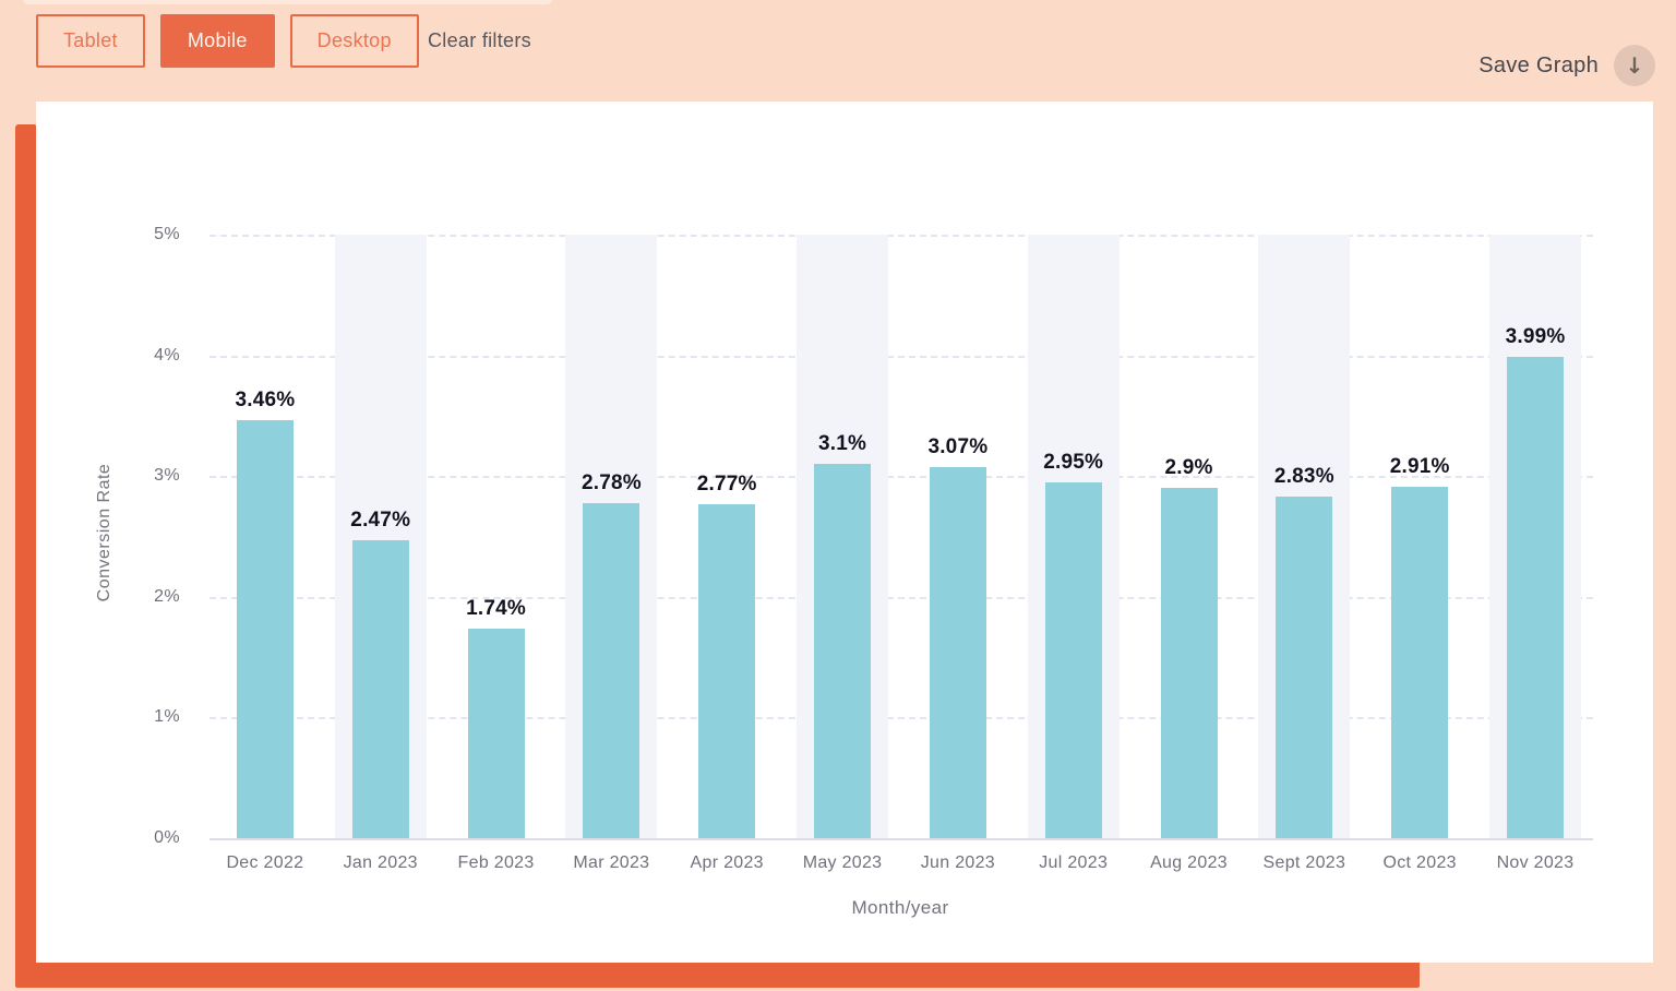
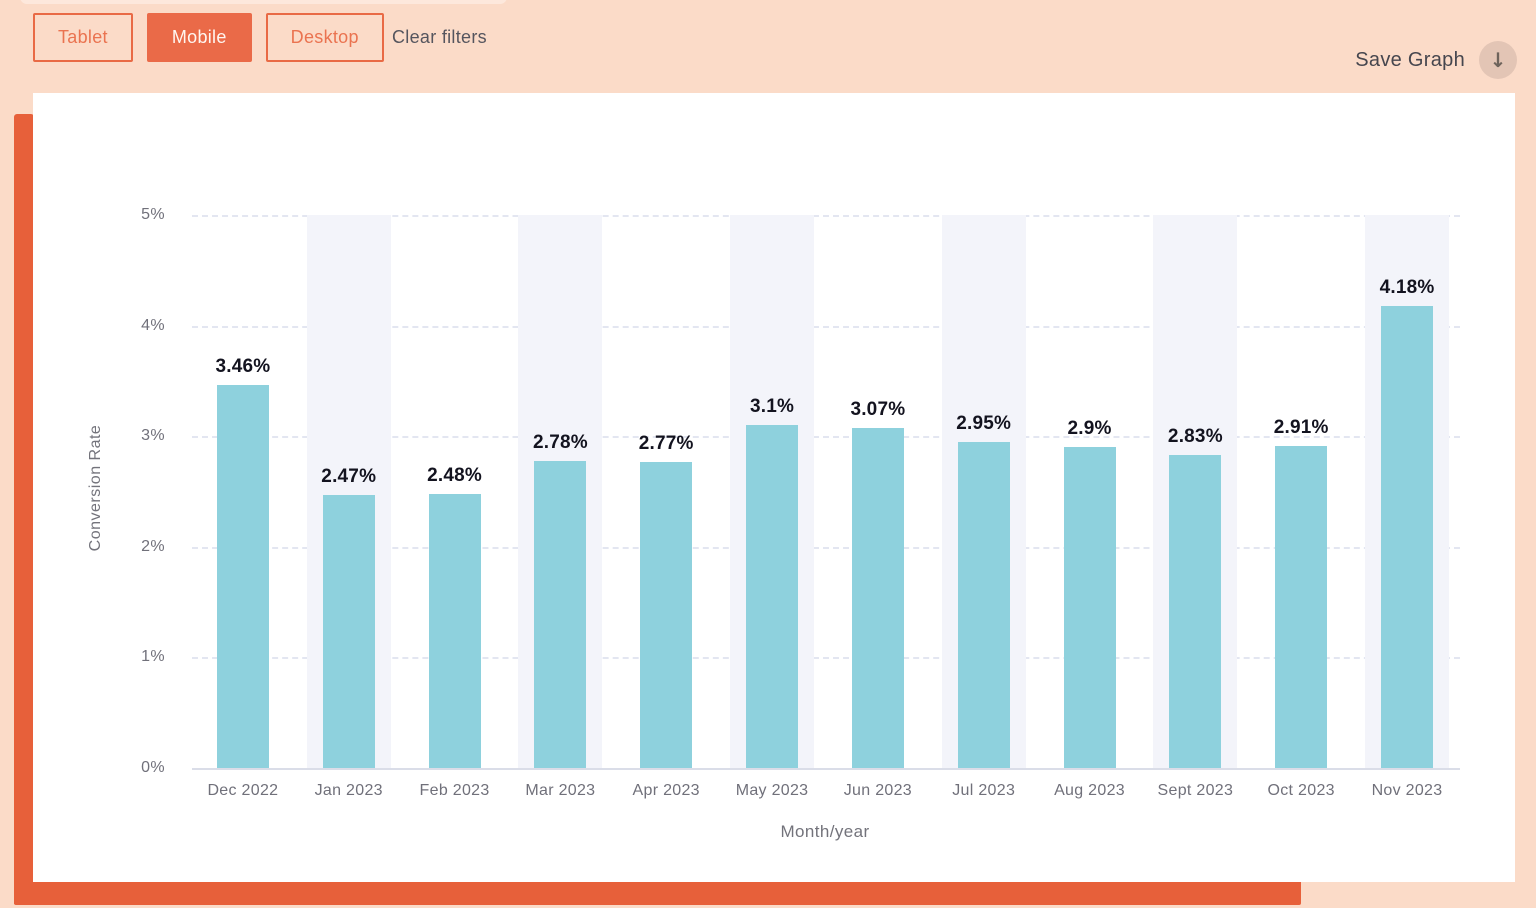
Feb 2023: 1.74% -> 2.48%
Nov 2023: 3.99% -> 4.18%
